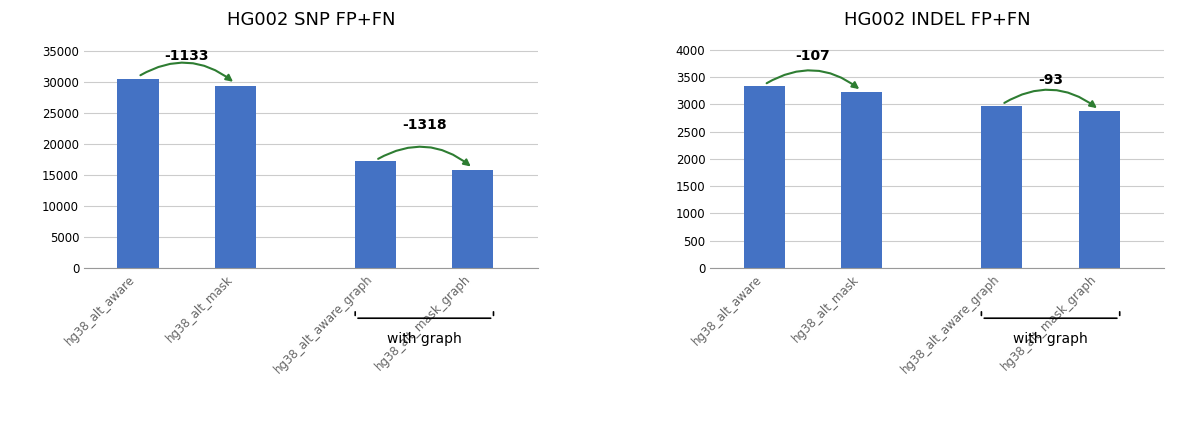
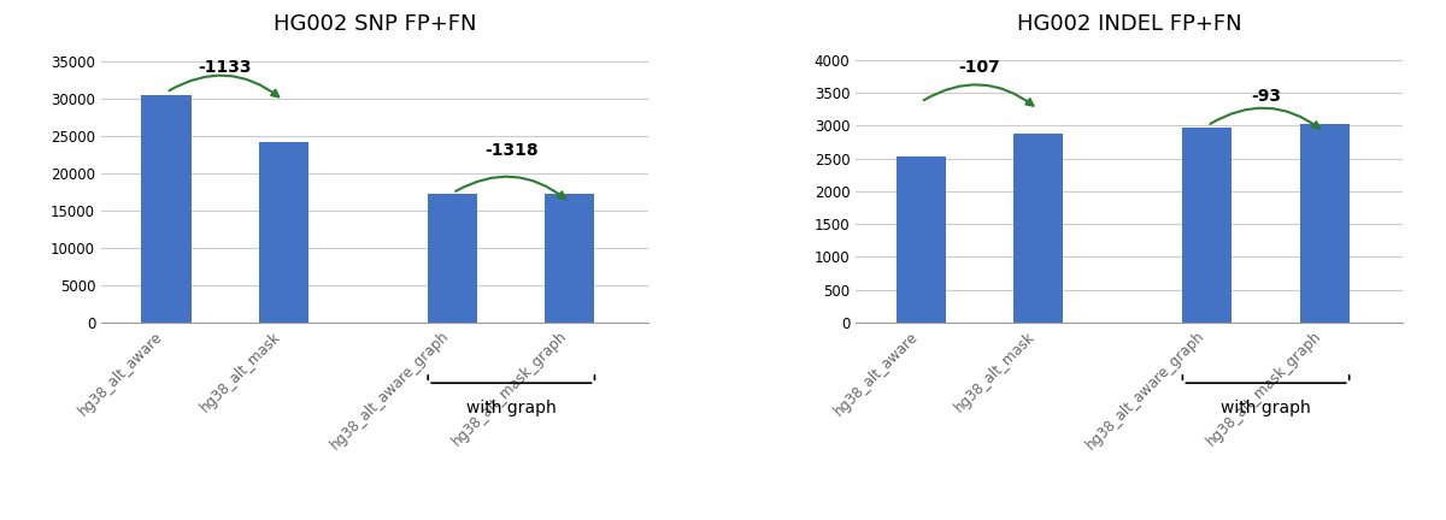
HG002 SNP FP+FN/hg38_alt_mask: 29400 -> 24200
HG002 SNP FP+FN/hg38_alt_mask_graph: 15900 -> 17200
HG002 INDEL FP+FN/hg38_alt_aware: 3330 -> 2520
HG002 INDEL FP+FN/hg38_alt_mask: 3220 -> 2880
HG002 INDEL FP+FN/hg38_alt_mask_graph: 2880 -> 3020
